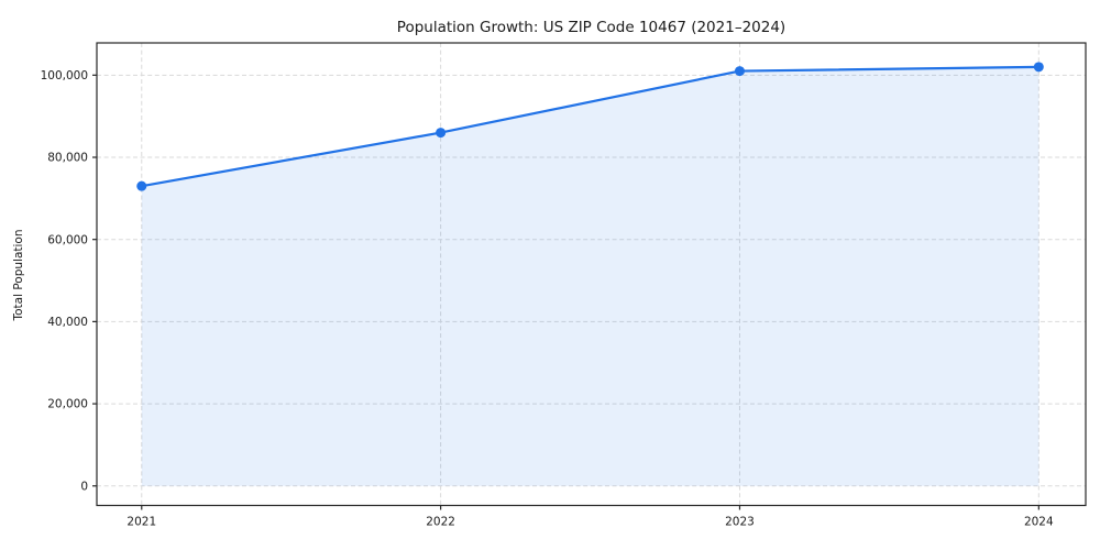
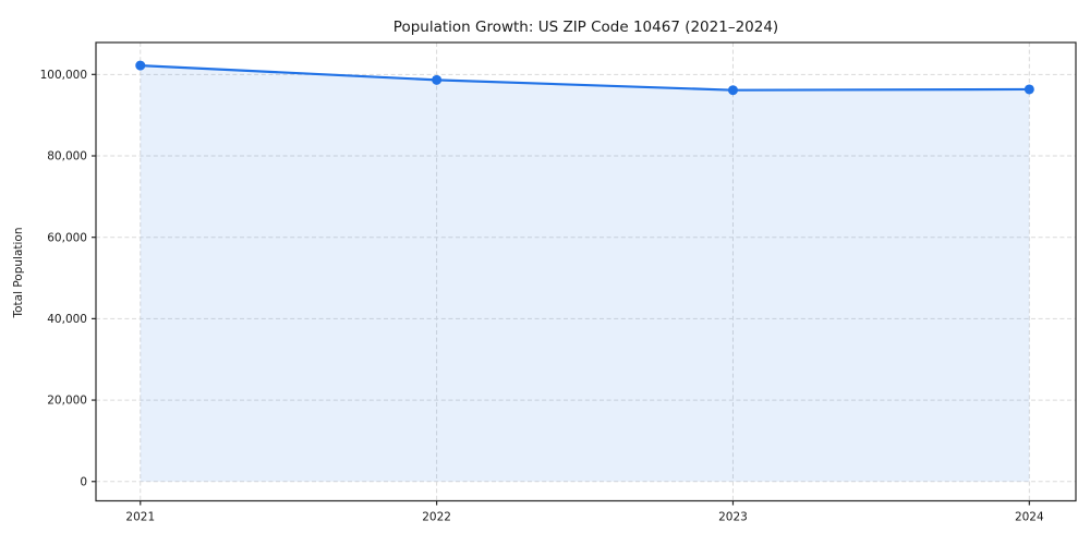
2021: 73000 -> 102000
2022: 86000 -> 99000
2023: 101000 -> 96000
2024: 102000 -> 96000
